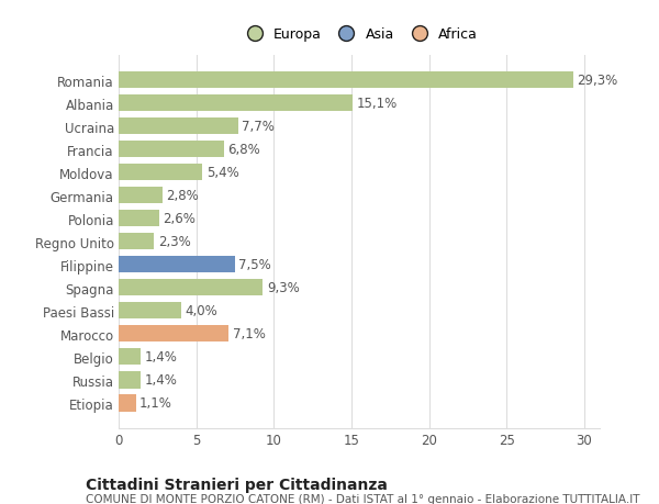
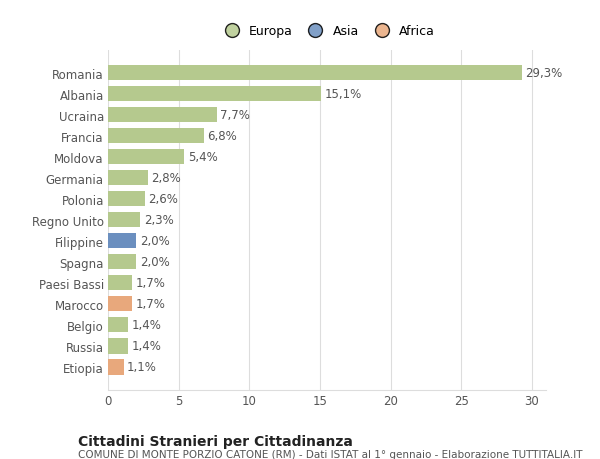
Filippine: 7,5% -> 2,0%
Spagna: 9,3% -> 2,0%
Paesi Bassi: 4,0% -> 1,7%
Marocco: 7,1% -> 1,7%
